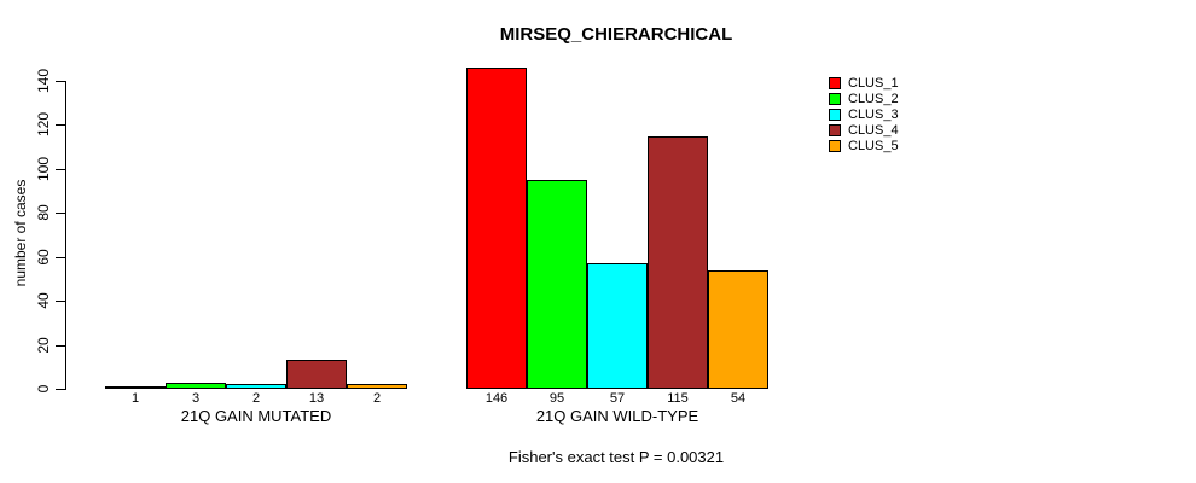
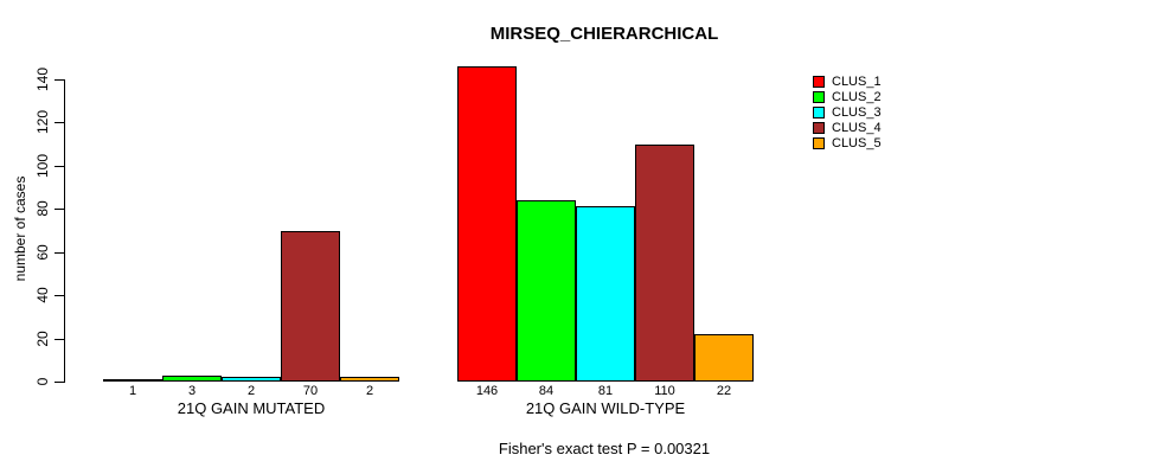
CLUS_4/21Q GAIN MUTATED: 13 -> 70
CLUS_2/21Q GAIN WILD-TYPE: 95 -> 84
CLUS_3/21Q GAIN WILD-TYPE: 57 -> 81
CLUS_4/21Q GAIN WILD-TYPE: 115 -> 110
CLUS_5/21Q GAIN WILD-TYPE: 54 -> 22
